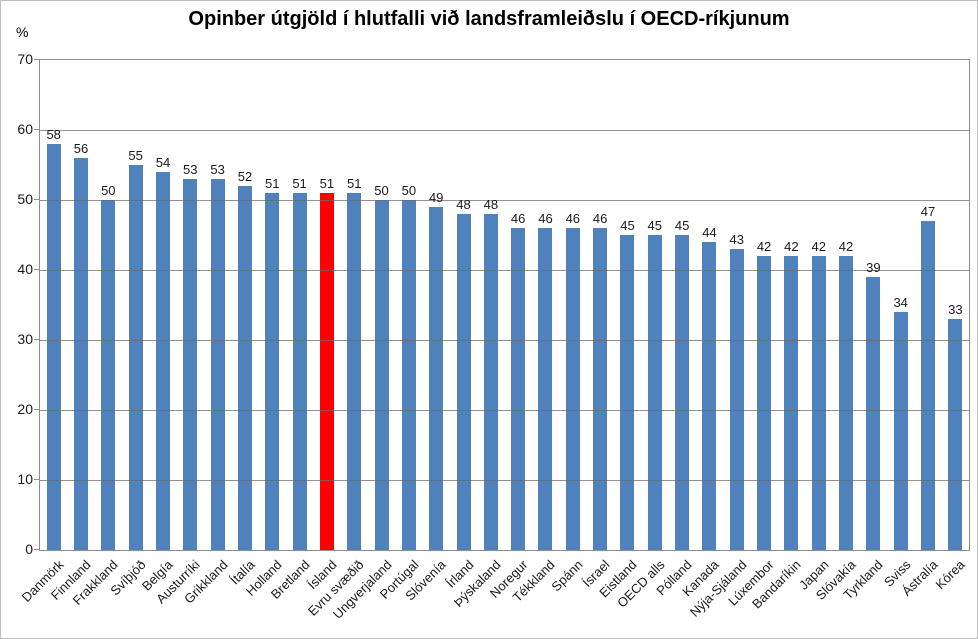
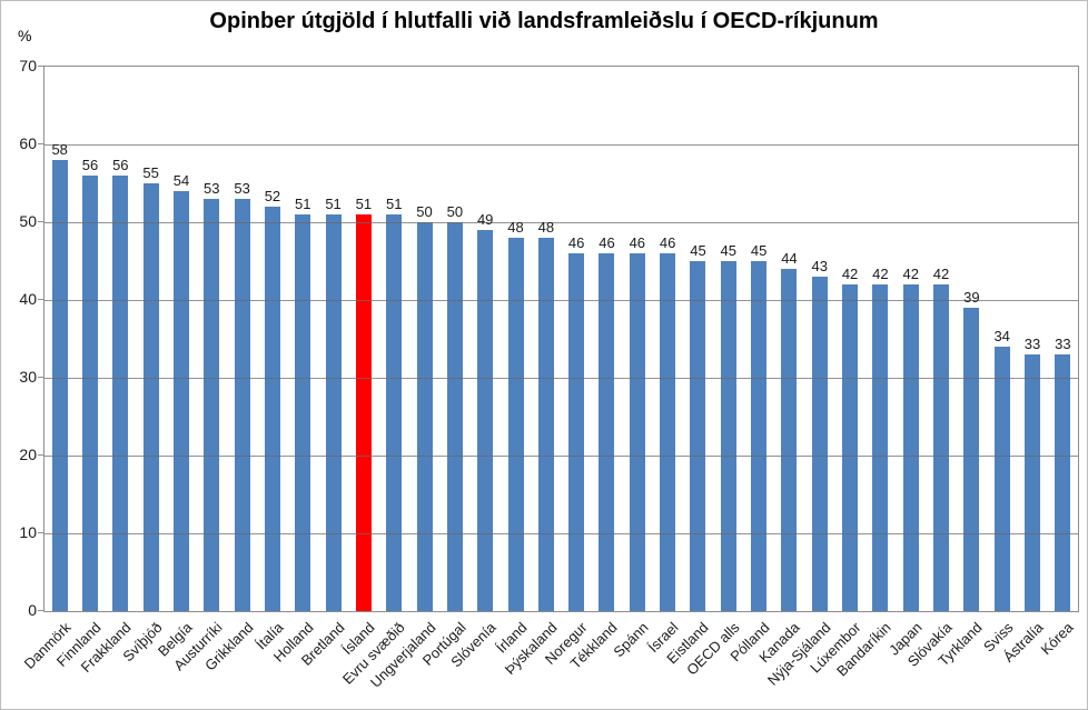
Frakkland: 50 -> 56
Ástralía: 47 -> 33
